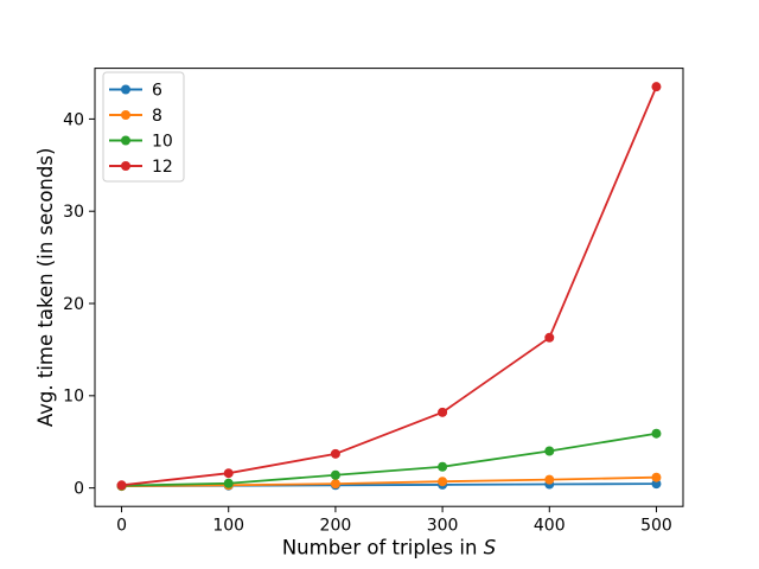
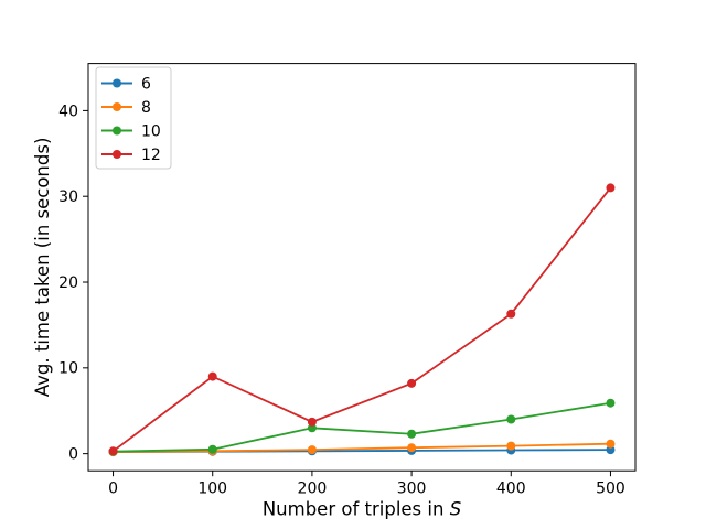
12/100: 2 -> 9
10/200: 1 -> 3
12/500: 44 -> 31
